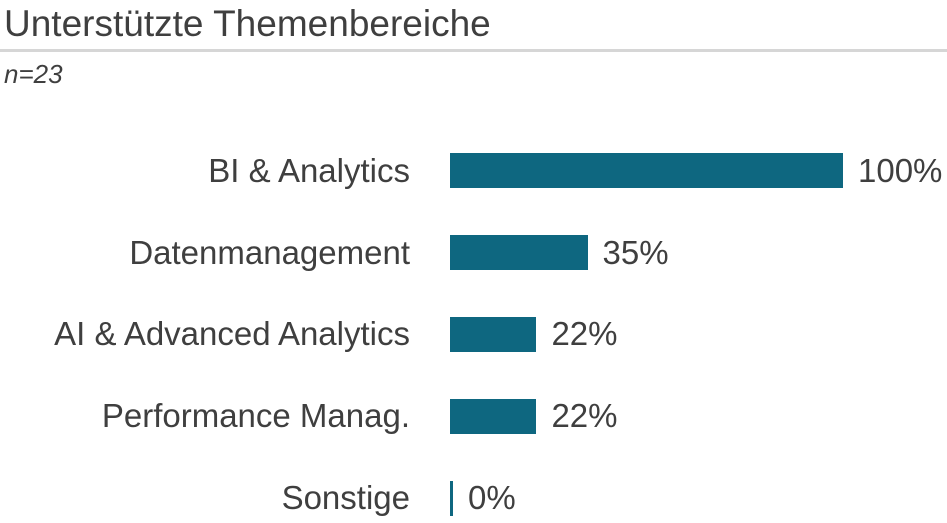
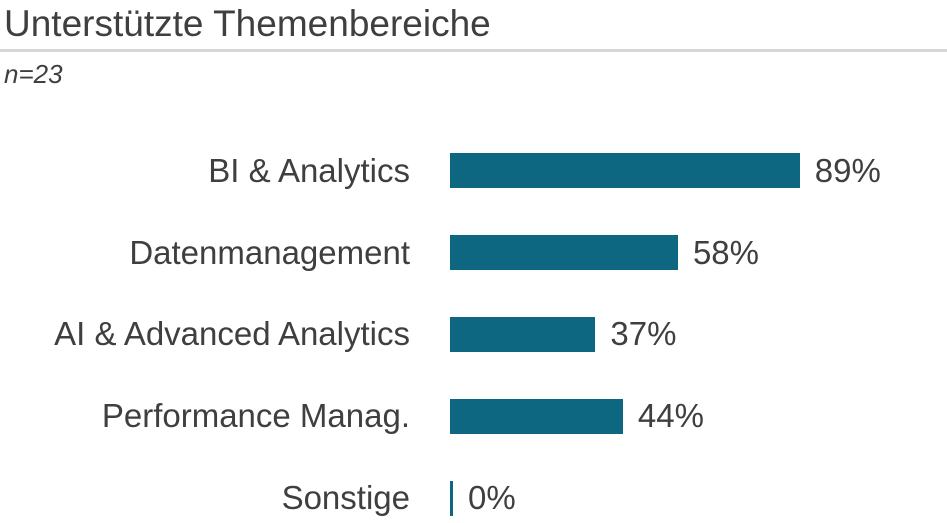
BI & Analytics: 100% -> 89%
Datenmanagement: 35% -> 58%
AI & Advanced Analytics: 22% -> 37%
Performance Manag.: 22% -> 44%
